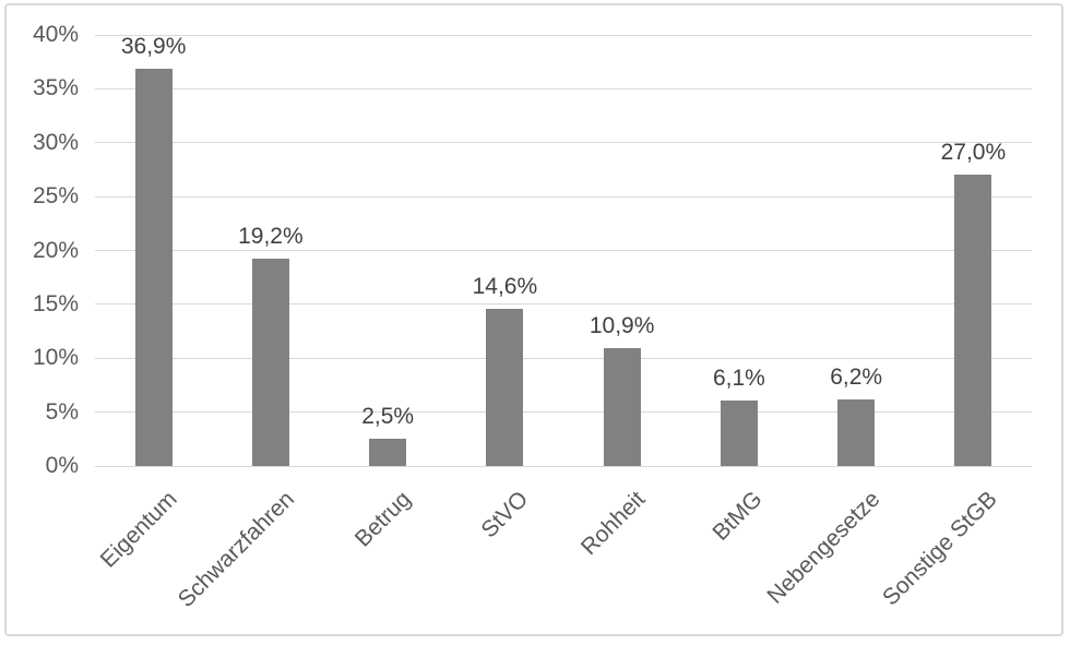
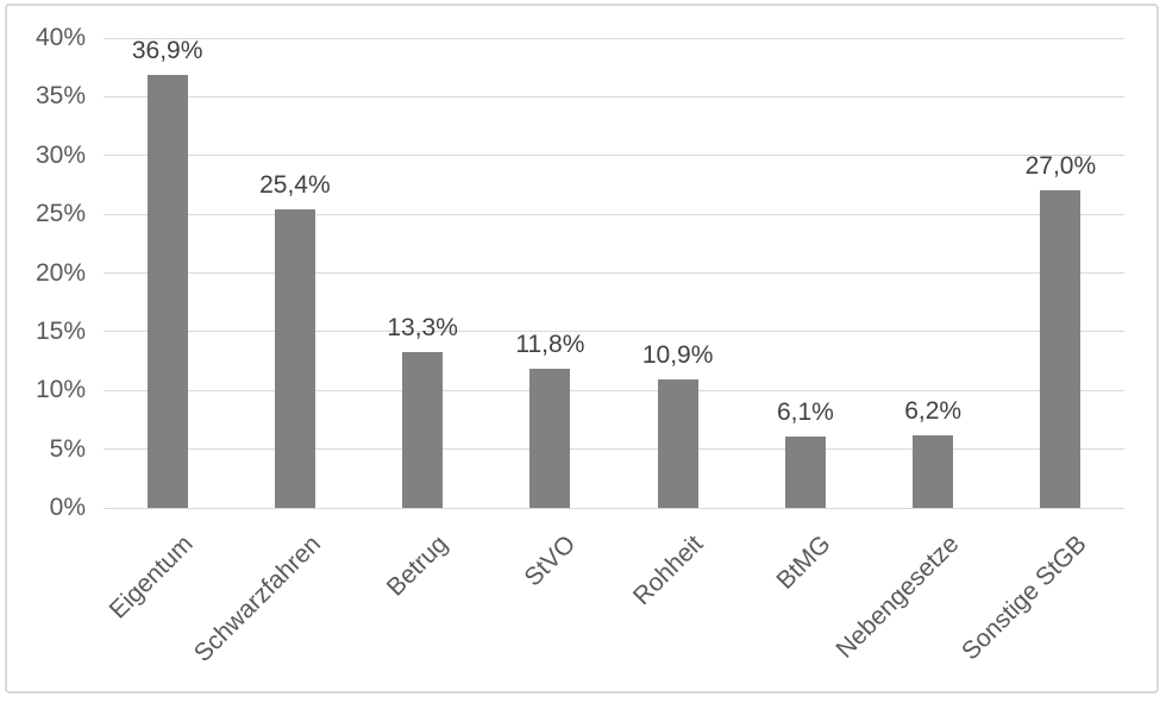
Schwarzfahren: 19,2% -> 25,4%
Betrug: 2,5% -> 13,3%
StVO: 14,6% -> 11,8%
